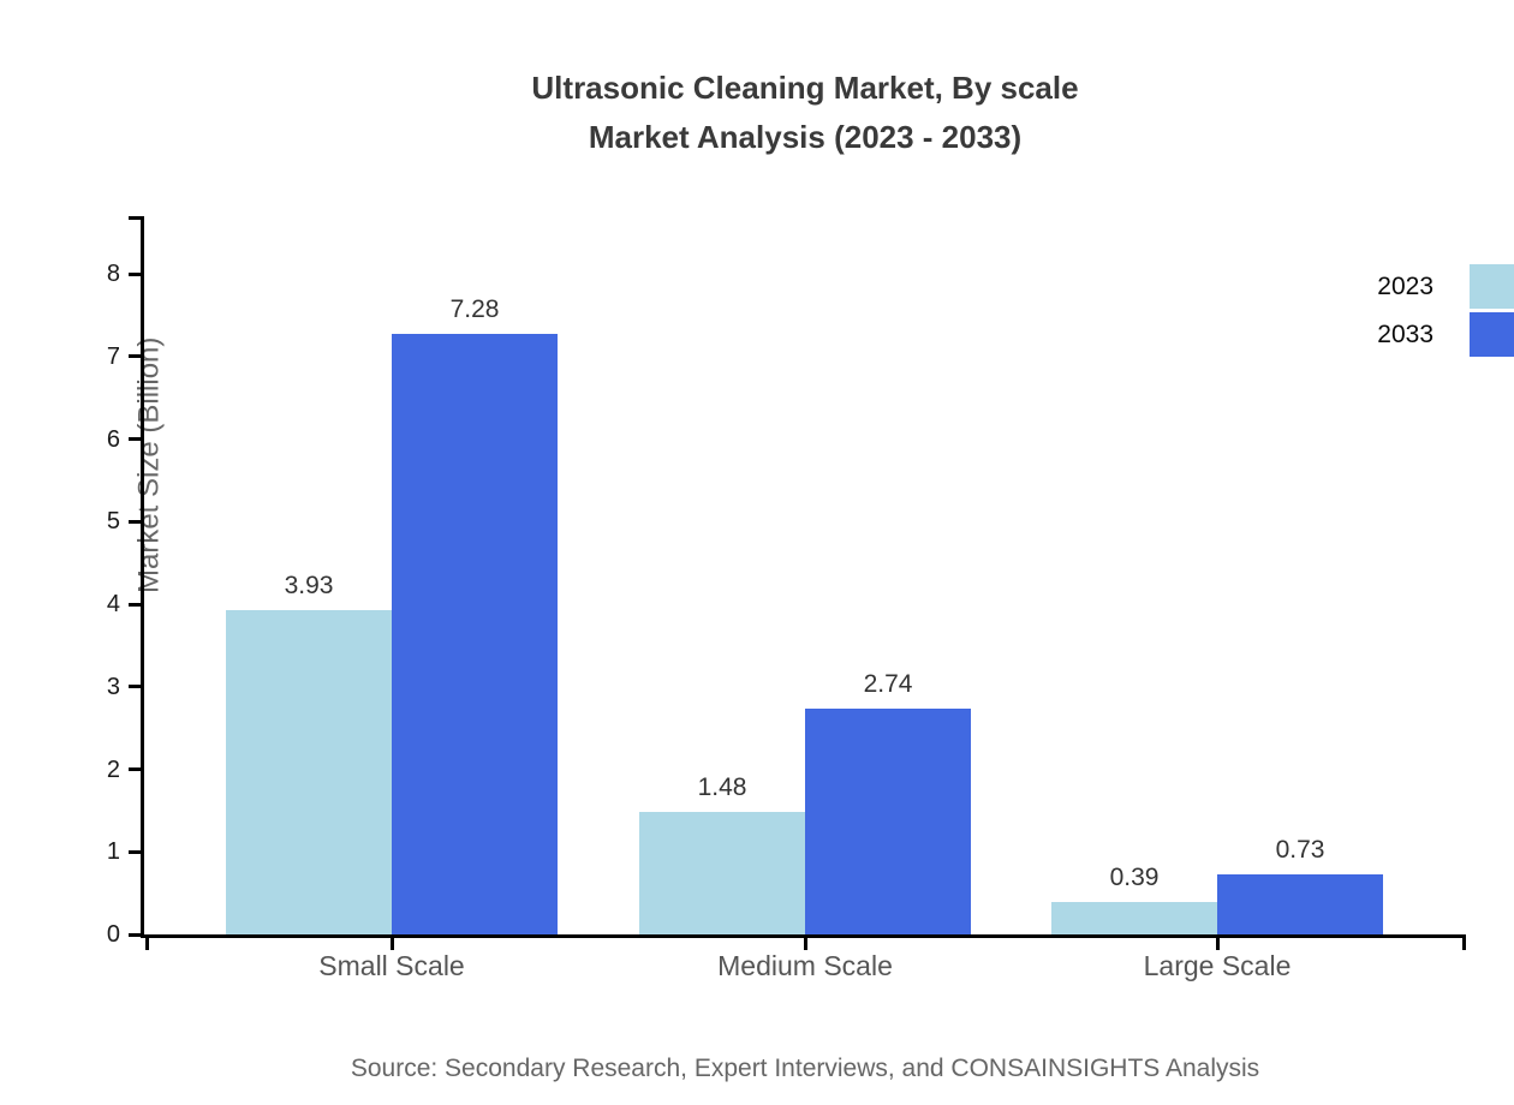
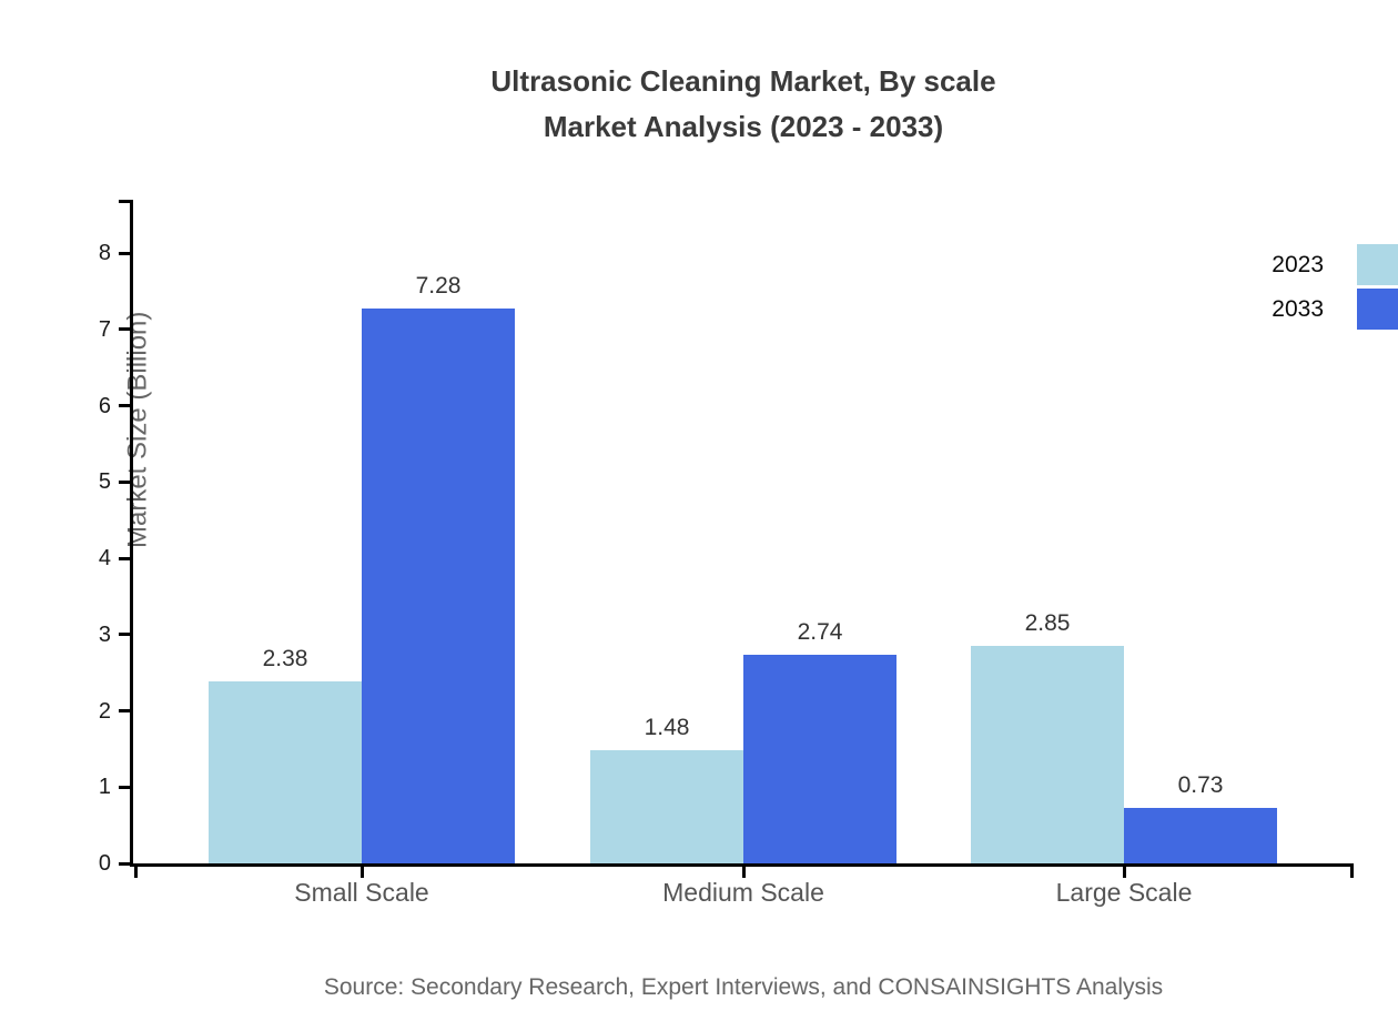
2023/Small Scale: 3.93 -> 2.38
2023/Large Scale: 0.39 -> 2.85
